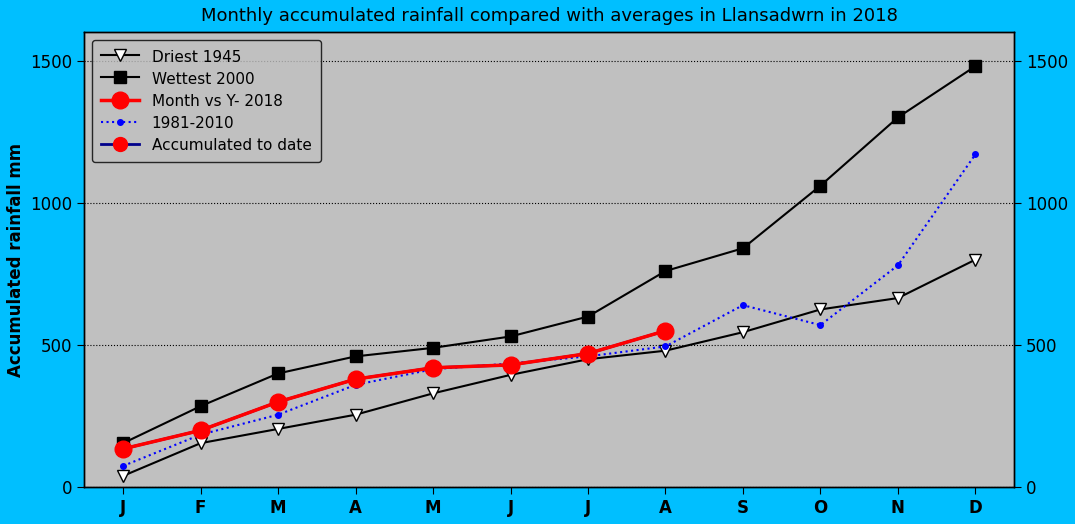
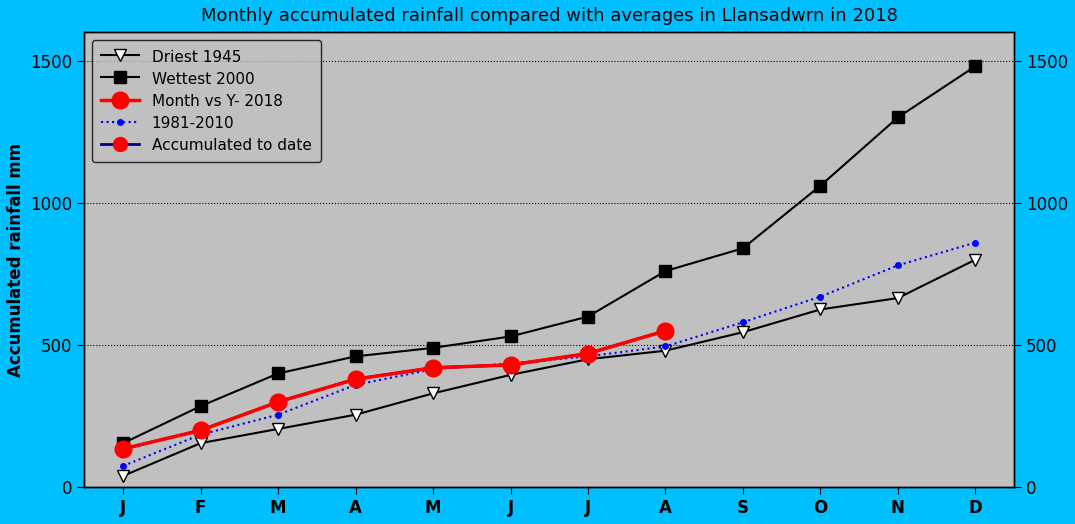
1981-2010/S: 640 -> 580
1981-2010/O: 570 -> 670
1981-2010/D: 1170 -> 860
